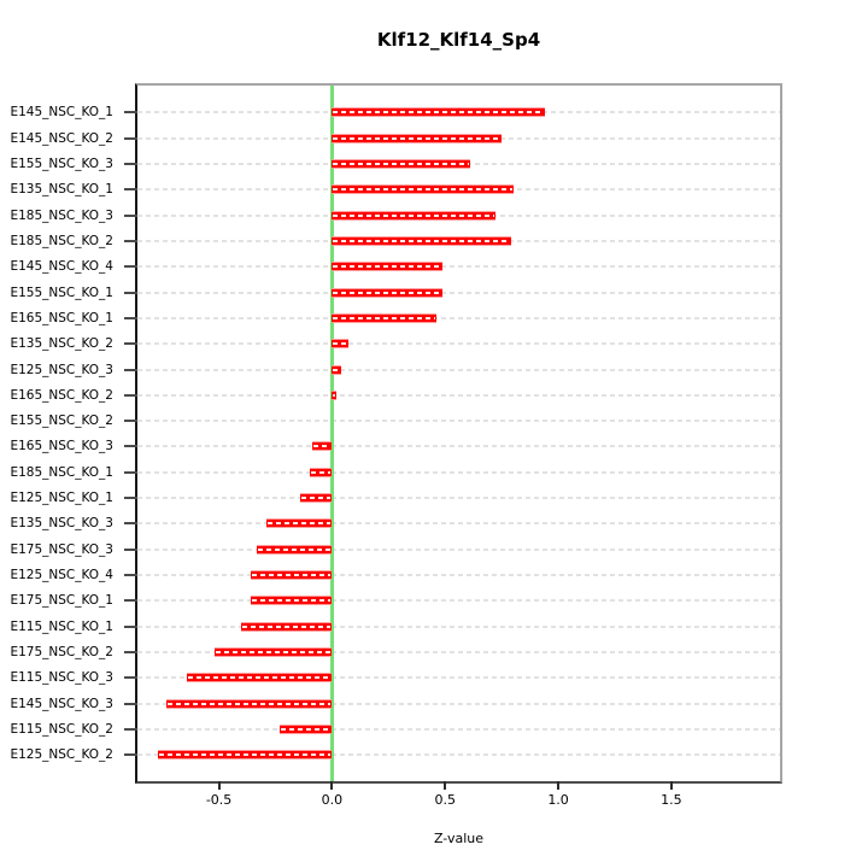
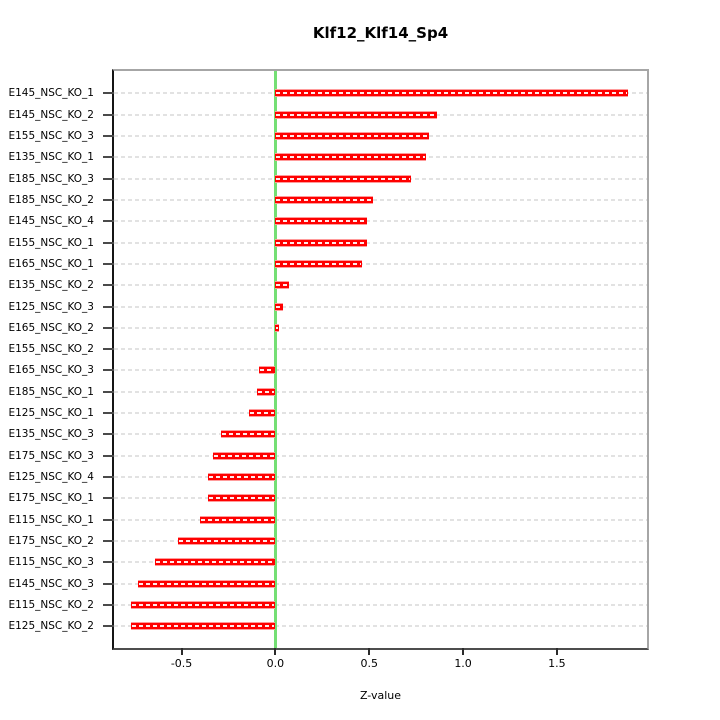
E145_NSC_KO_1: 0.94 -> 1.88
E145_NSC_KO_2: 0.75 -> 0.86
E155_NSC_KO_3: 0.61 -> 0.82
E185_NSC_KO_2: 0.79 -> 0.52
E115_NSC_KO_2: -0.23 -> -0.77
